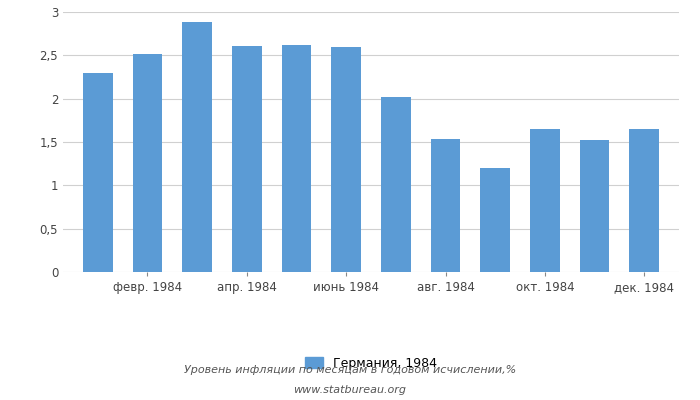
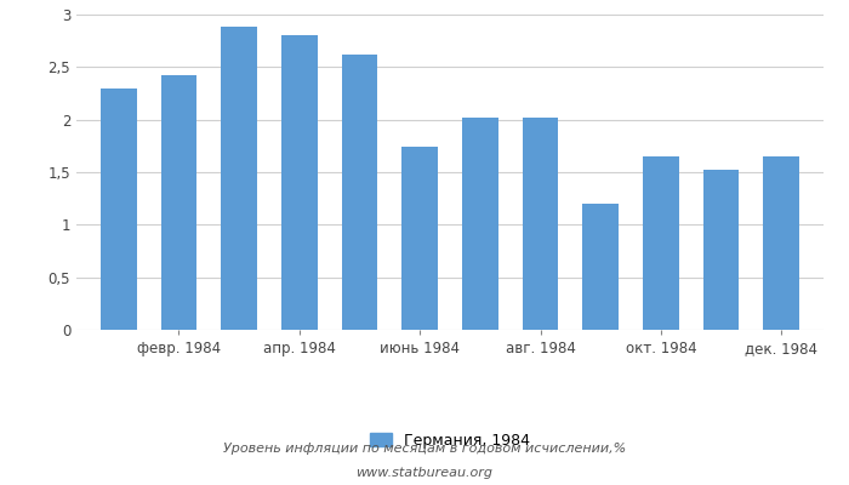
февр. 1984: 2,52 -> 2,42
апр. 1984: 2,61 -> 2,80
июнь 1984: 2,60 -> 1,74
авг. 1984: 1,54 -> 2,02
